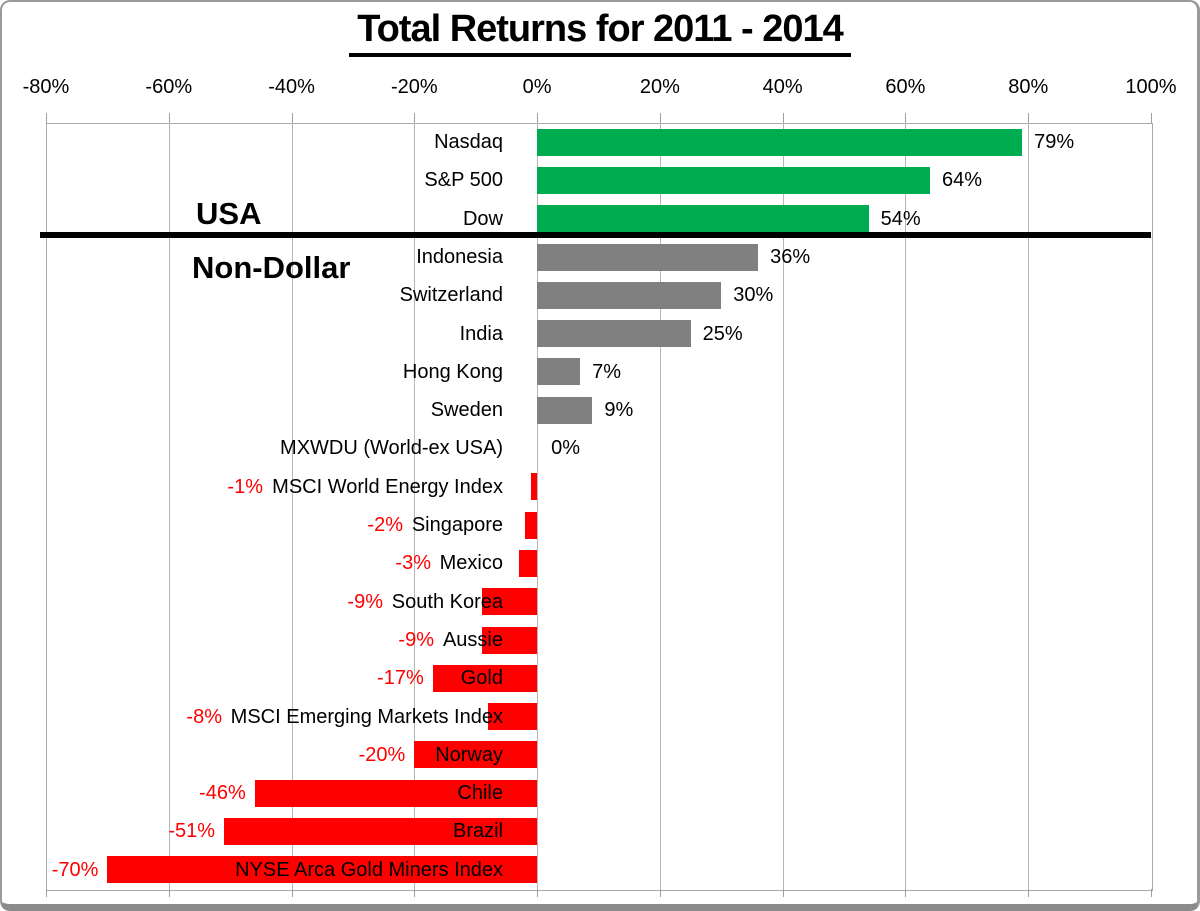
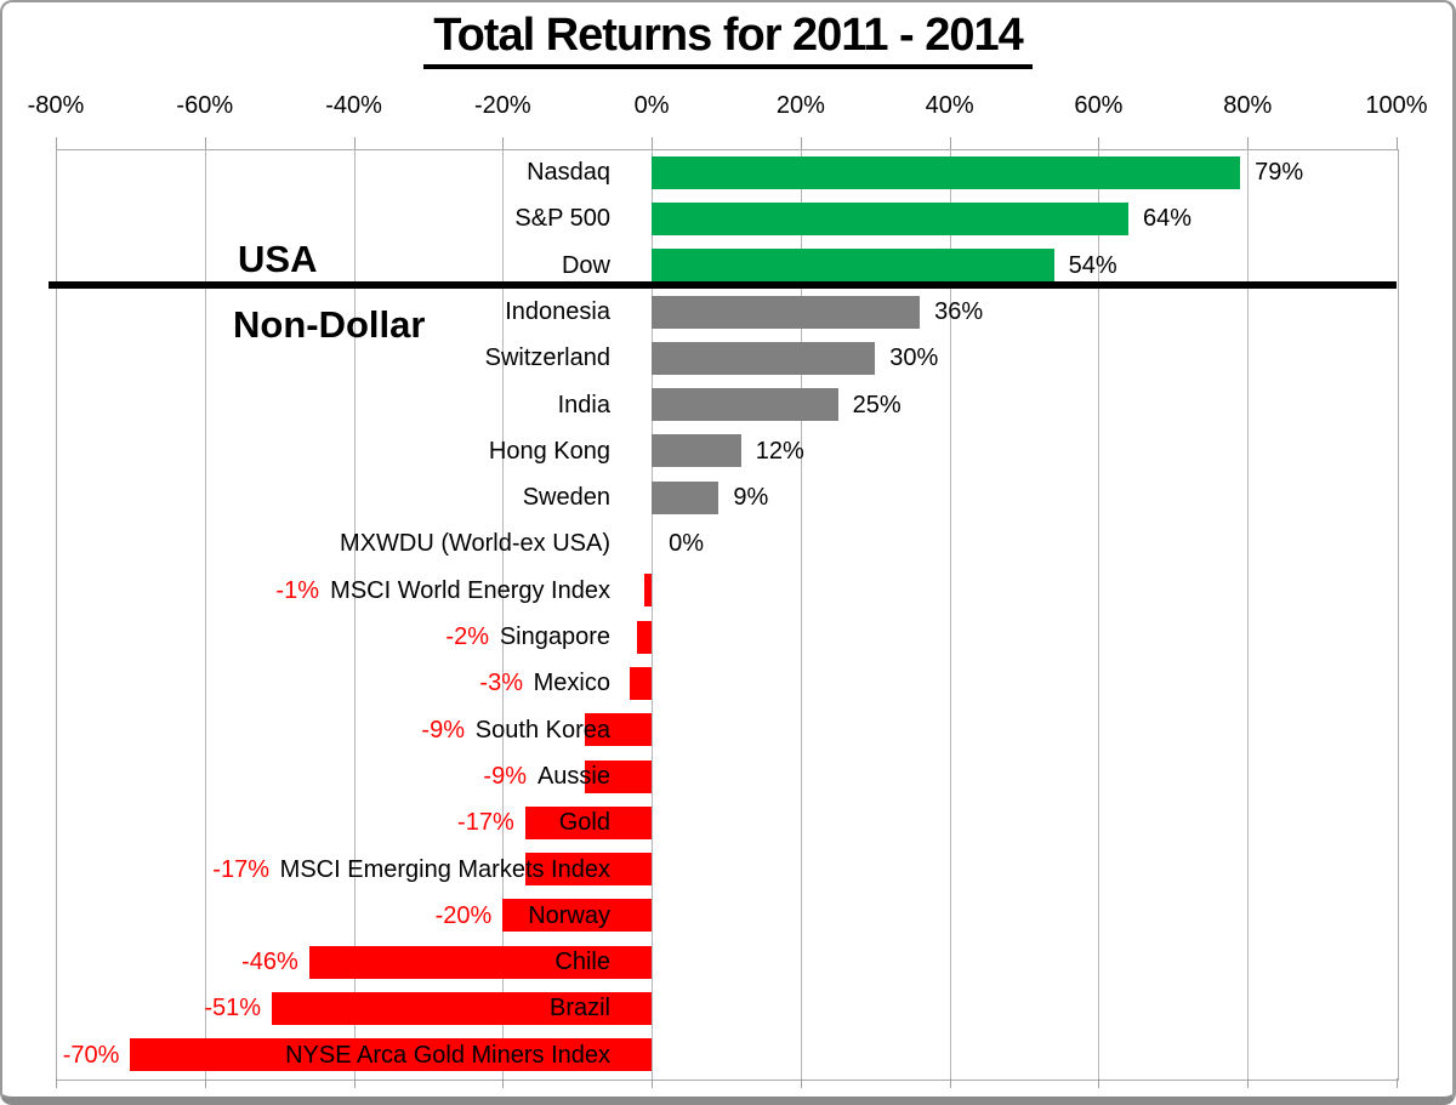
Hong Kong: 7% -> 12%
MSCI Emerging Markets Index: -8% -> -17%
